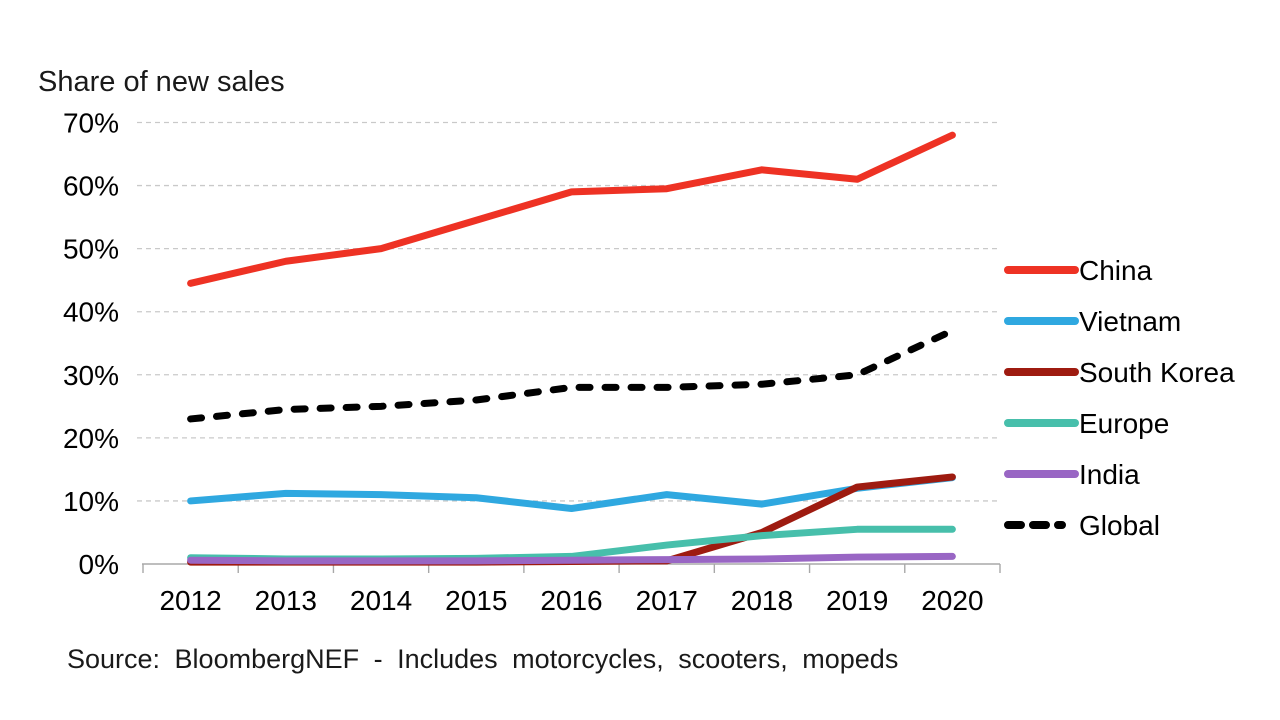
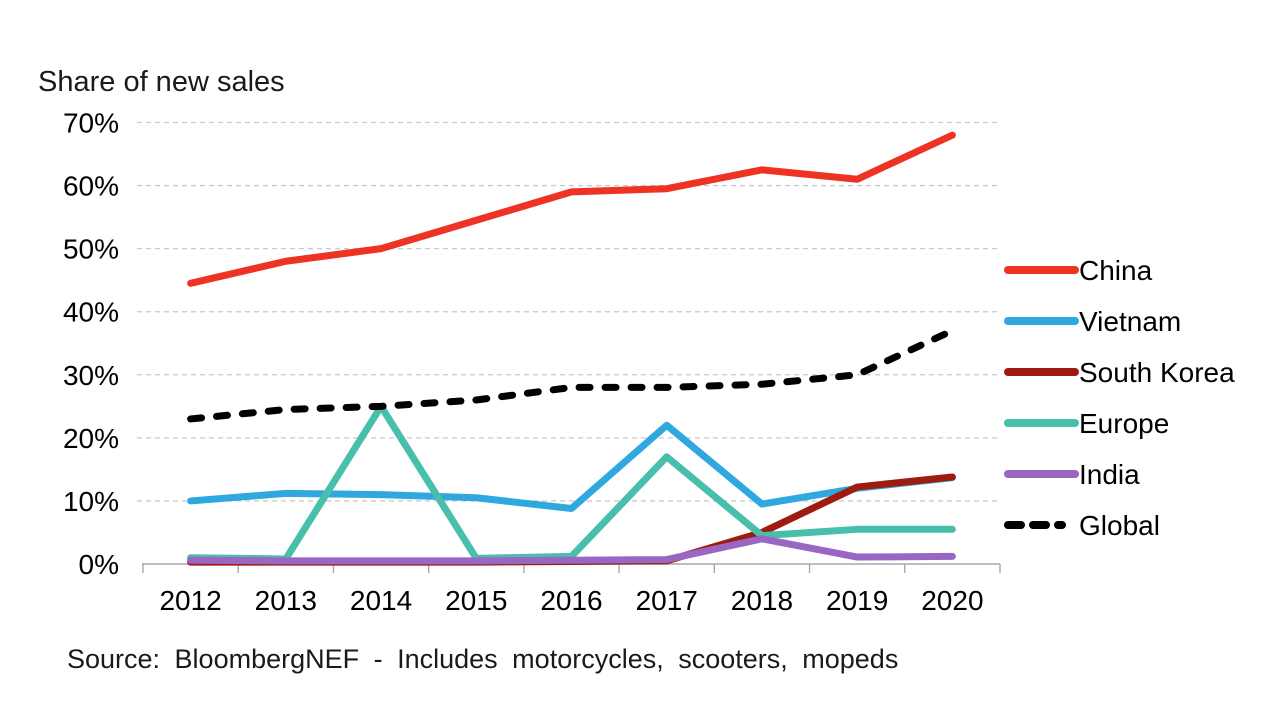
Europe/2014: 1% -> 25%
Vietnam/2017: 11% -> 22%
Europe/2017: 3% -> 17%
India/2018: 1% -> 4%
